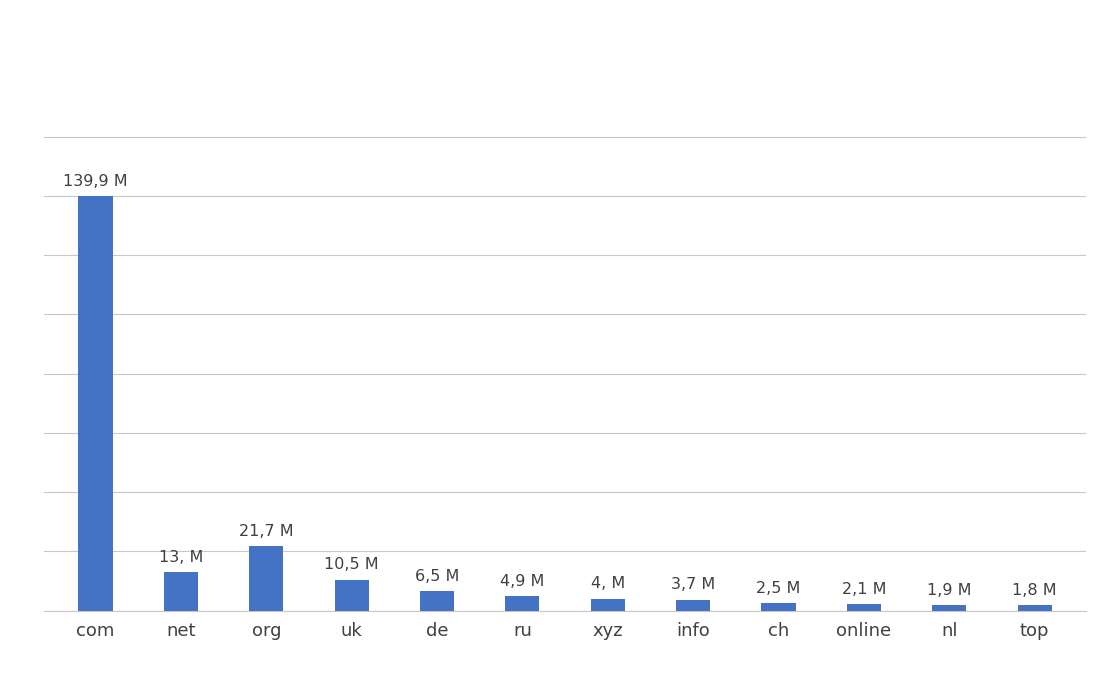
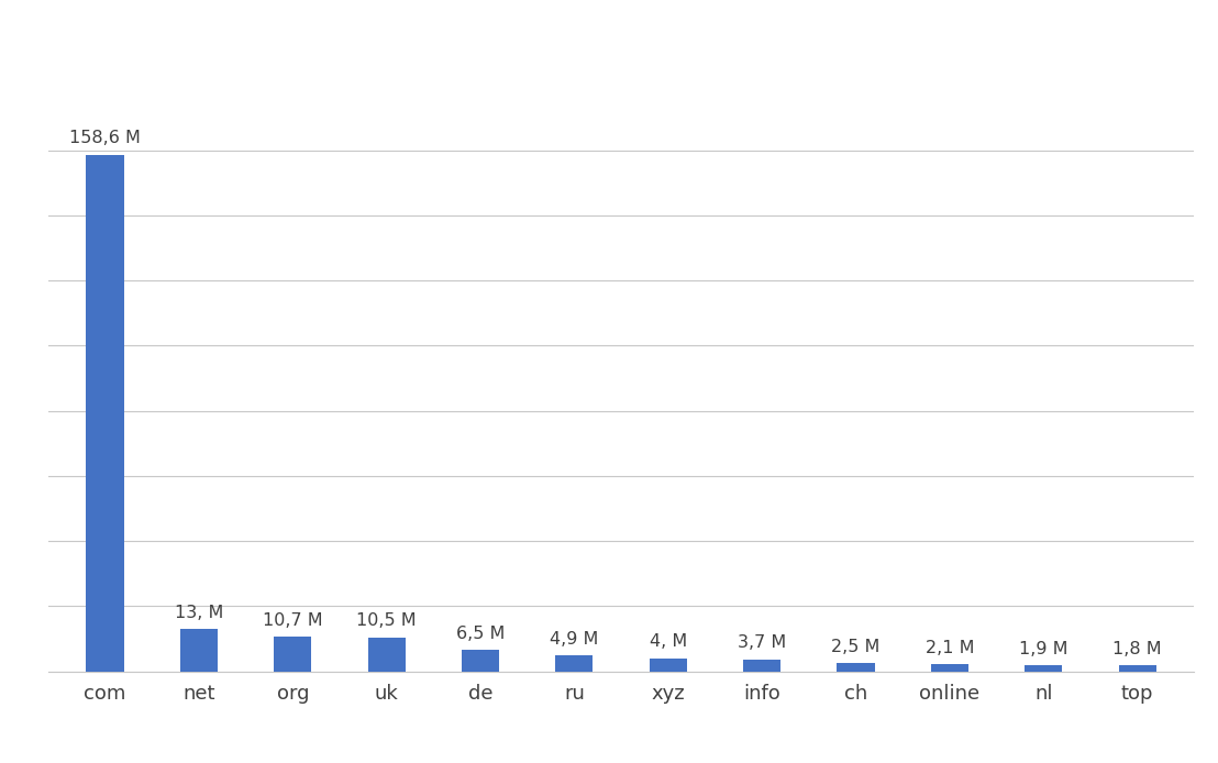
com: 139,9 -> 158,6
org: 21,7 -> 10,7
